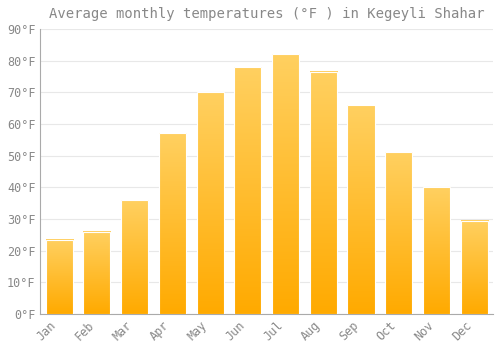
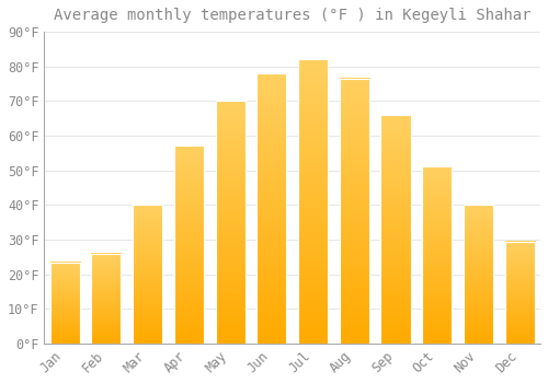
Mar: 36.0°F -> 40.0°F
